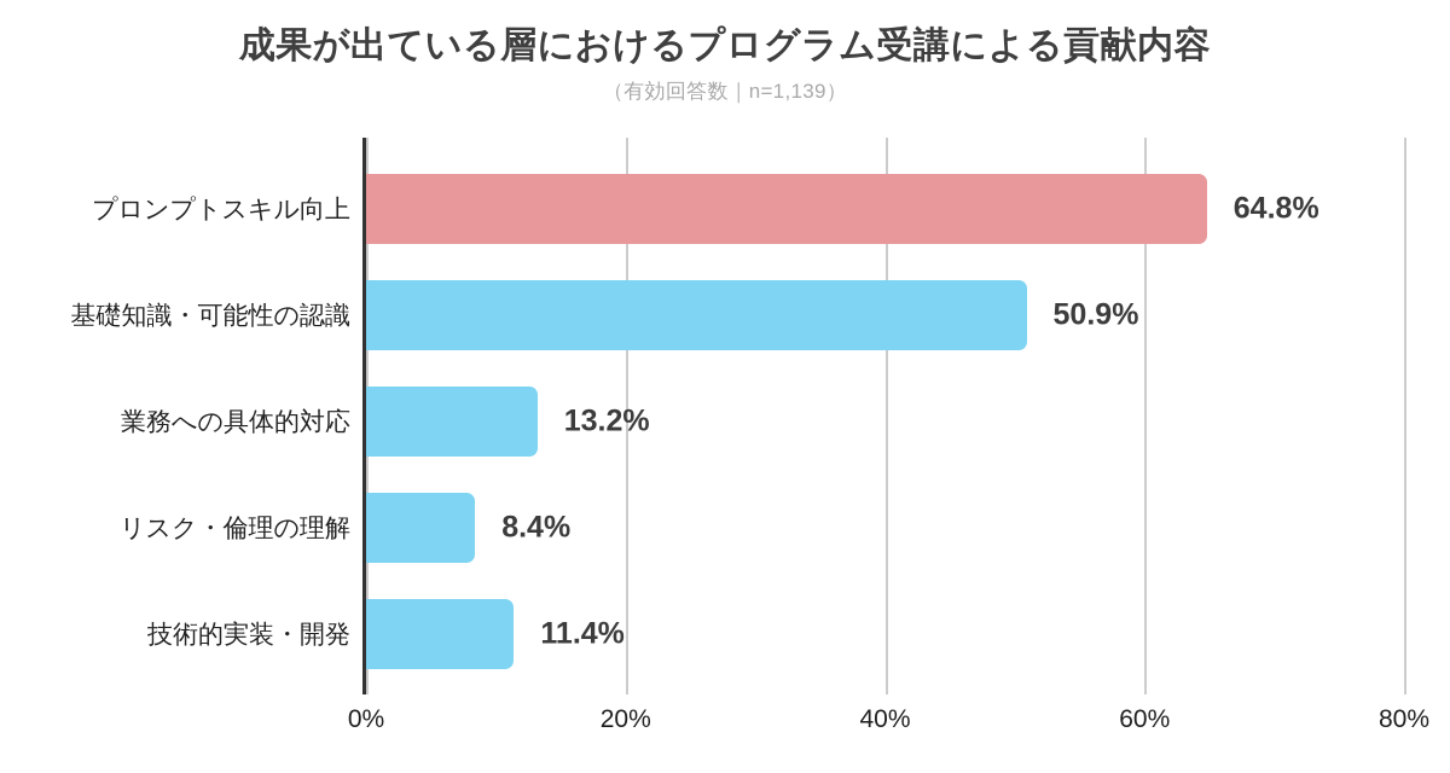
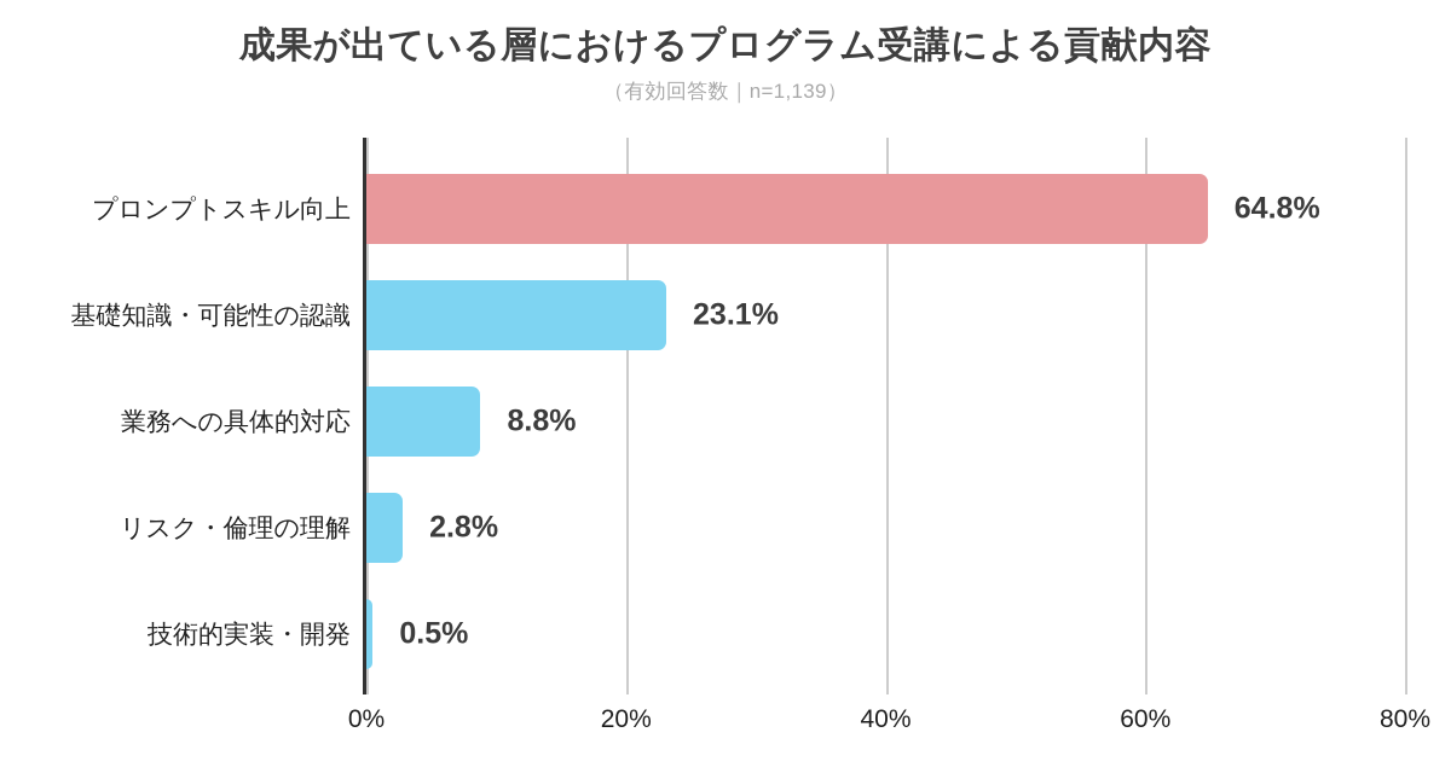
基礎知識・可能性の認識: 50.9% -> 23.1%
業務への具体的対応: 13.2% -> 8.8%
リスク・倫理の理解: 8.4% -> 2.8%
技術的実装・開発: 11.4% -> 0.5%
